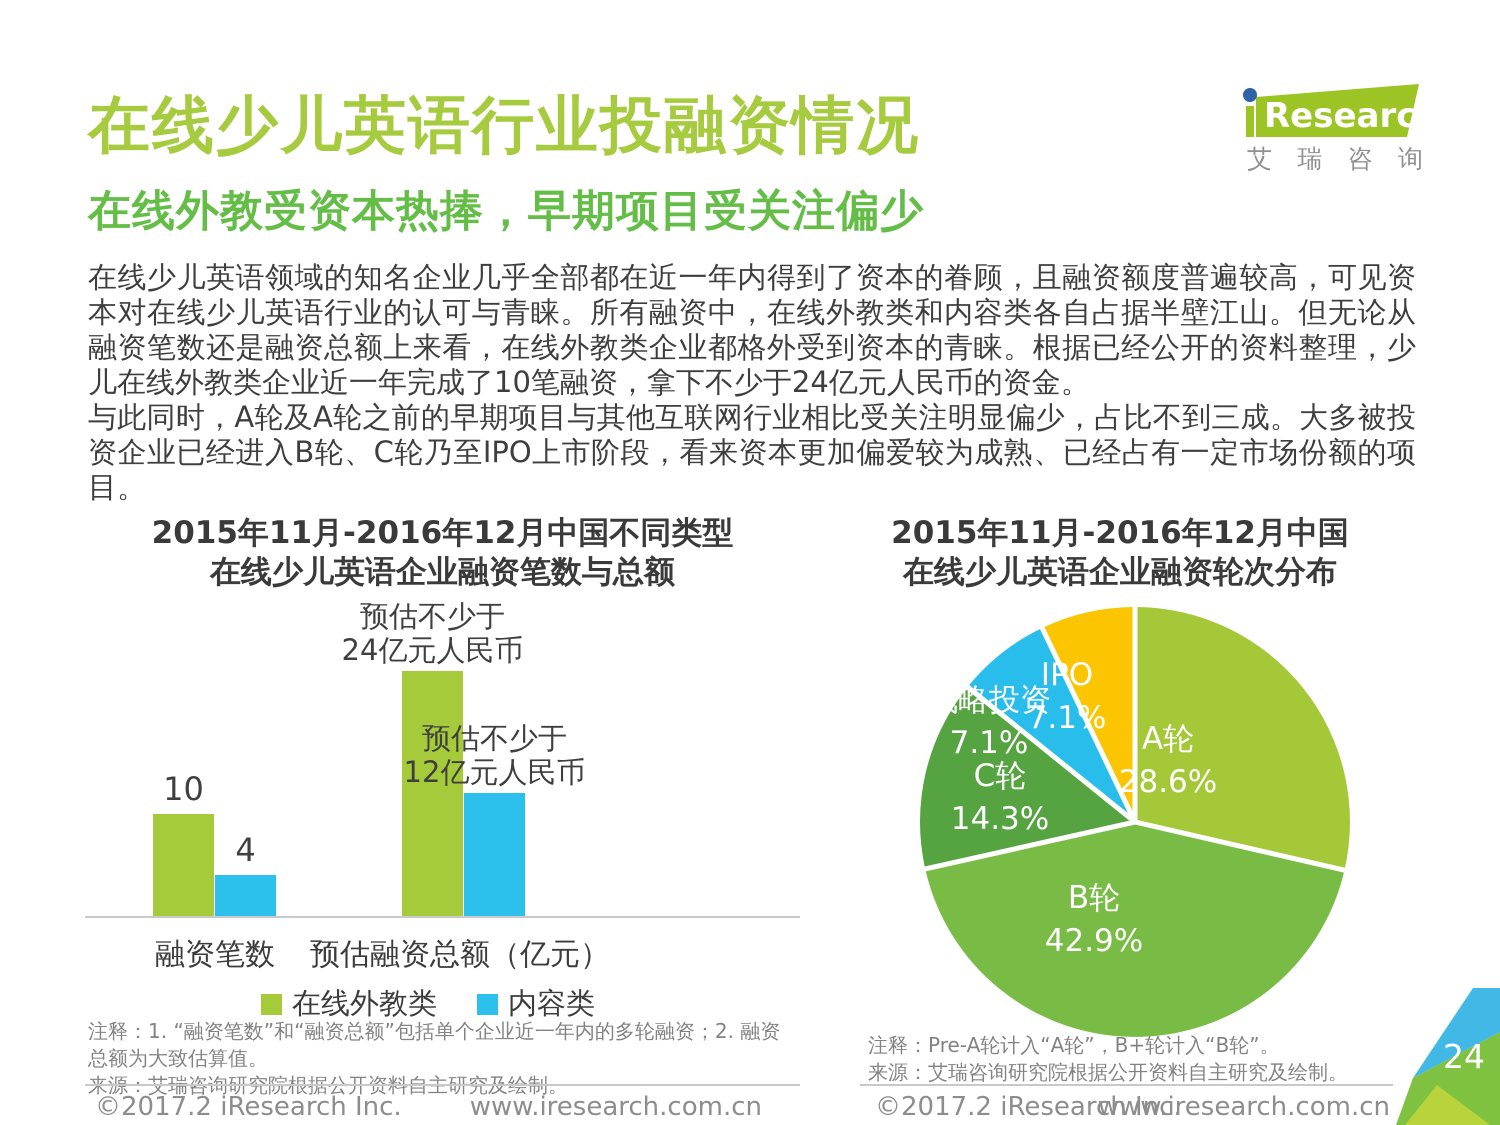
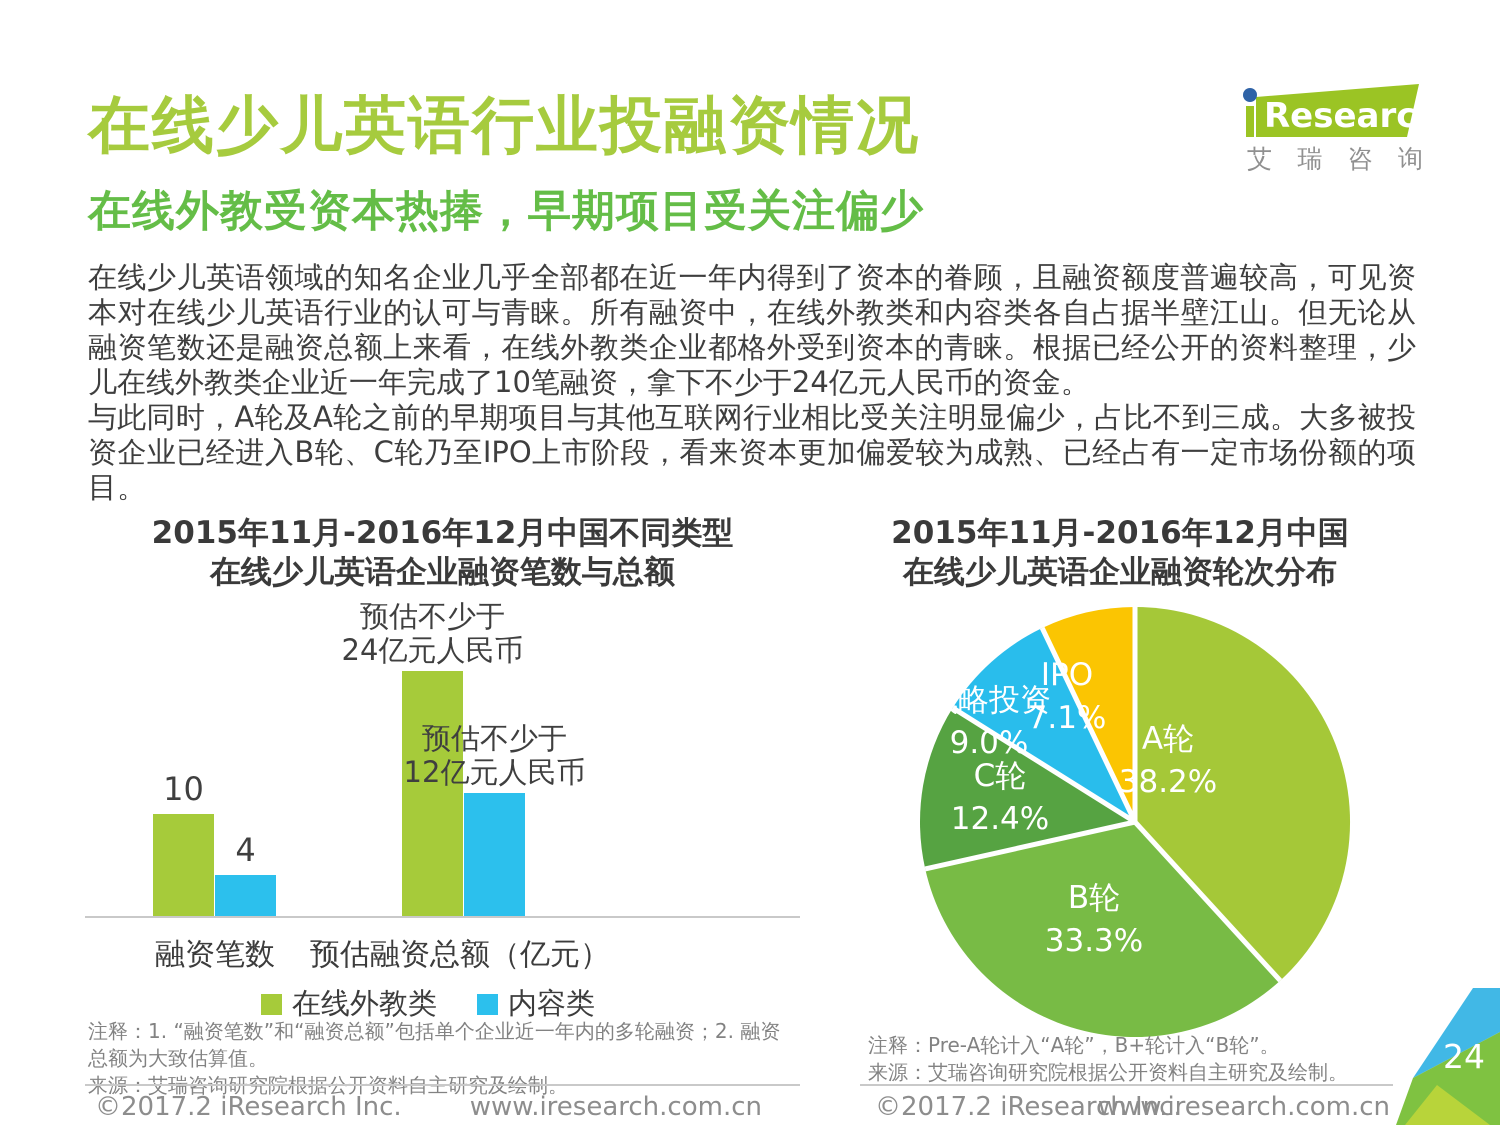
2015年11月-2016年12月中国在线少儿英语企业融资轮次分布/A轮: 28.6% -> 38.2%
2015年11月-2016年12月中国在线少儿英语企业融资轮次分布/B轮: 42.9% -> 33.3%
2015年11月-2016年12月中国在线少儿英语企业融资轮次分布/C轮: 14.3% -> 12.4%
2015年11月-2016年12月中国在线少儿英语企业融资轮次分布/战略投资: 7.1% -> 9.0%
